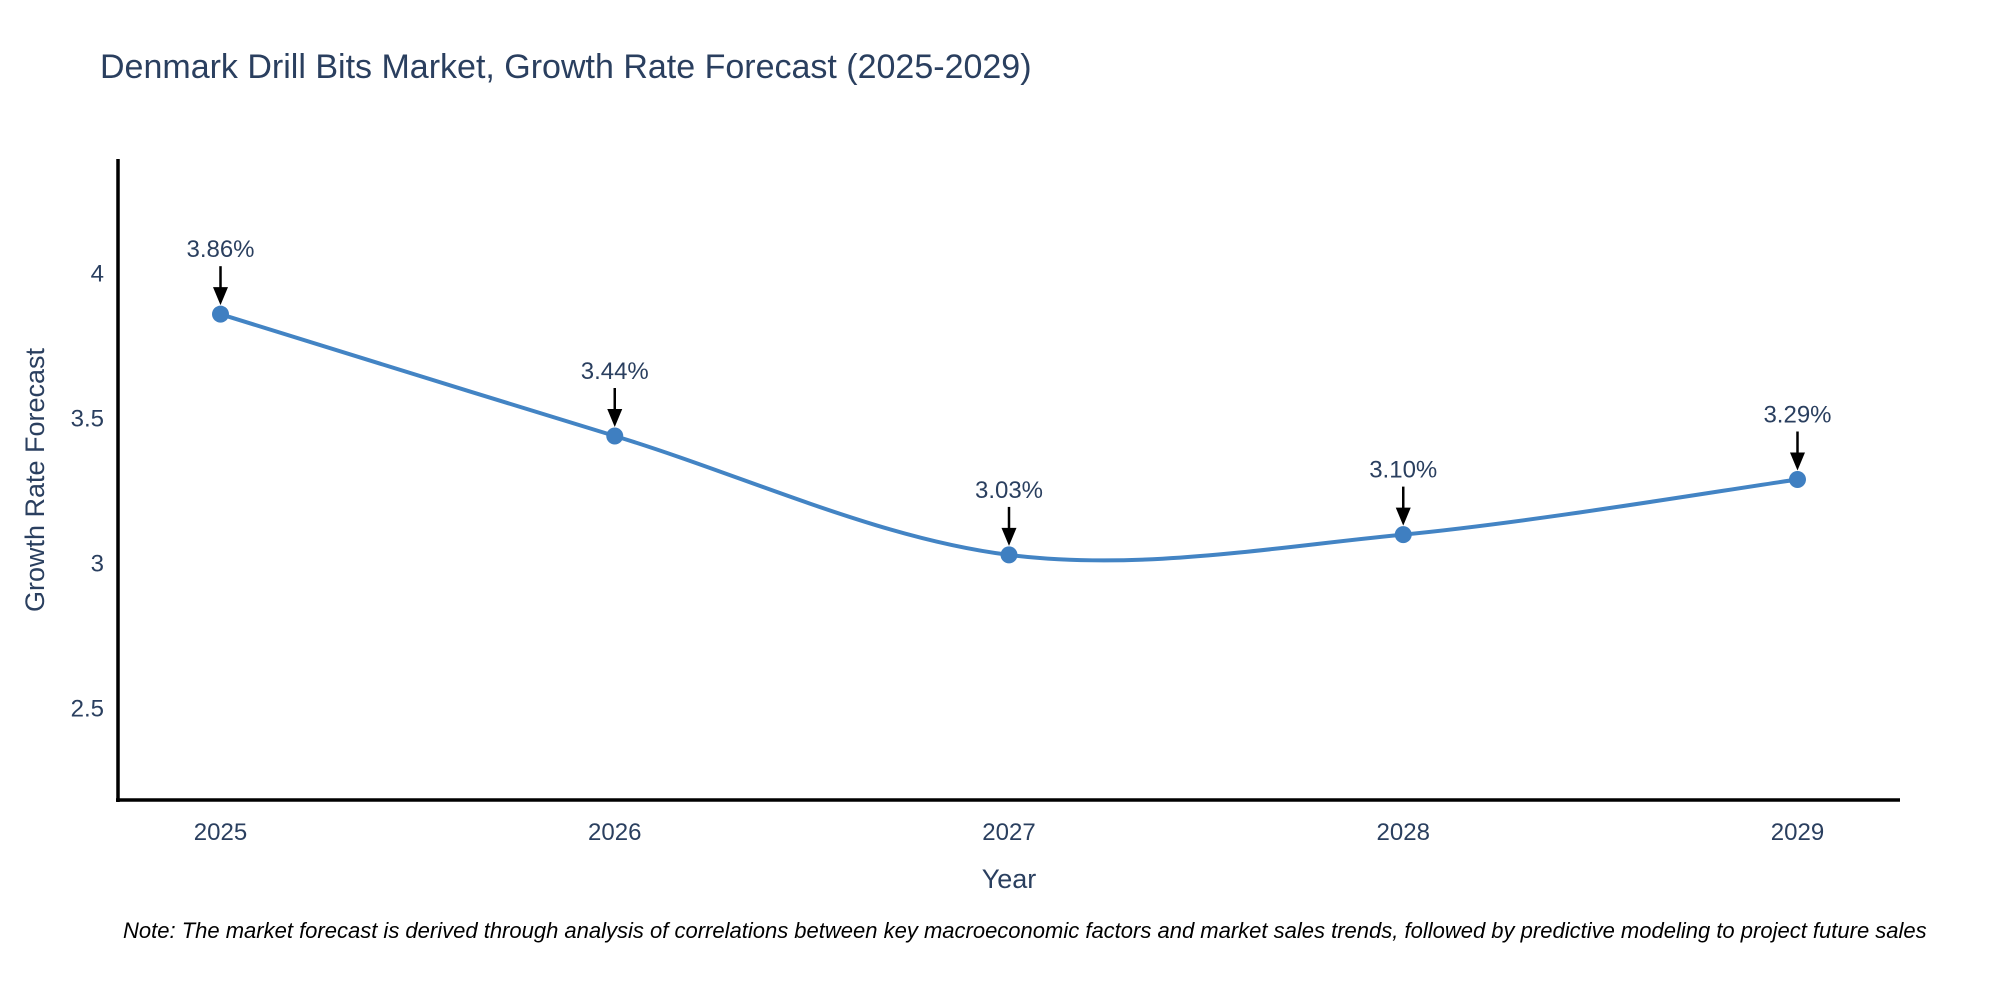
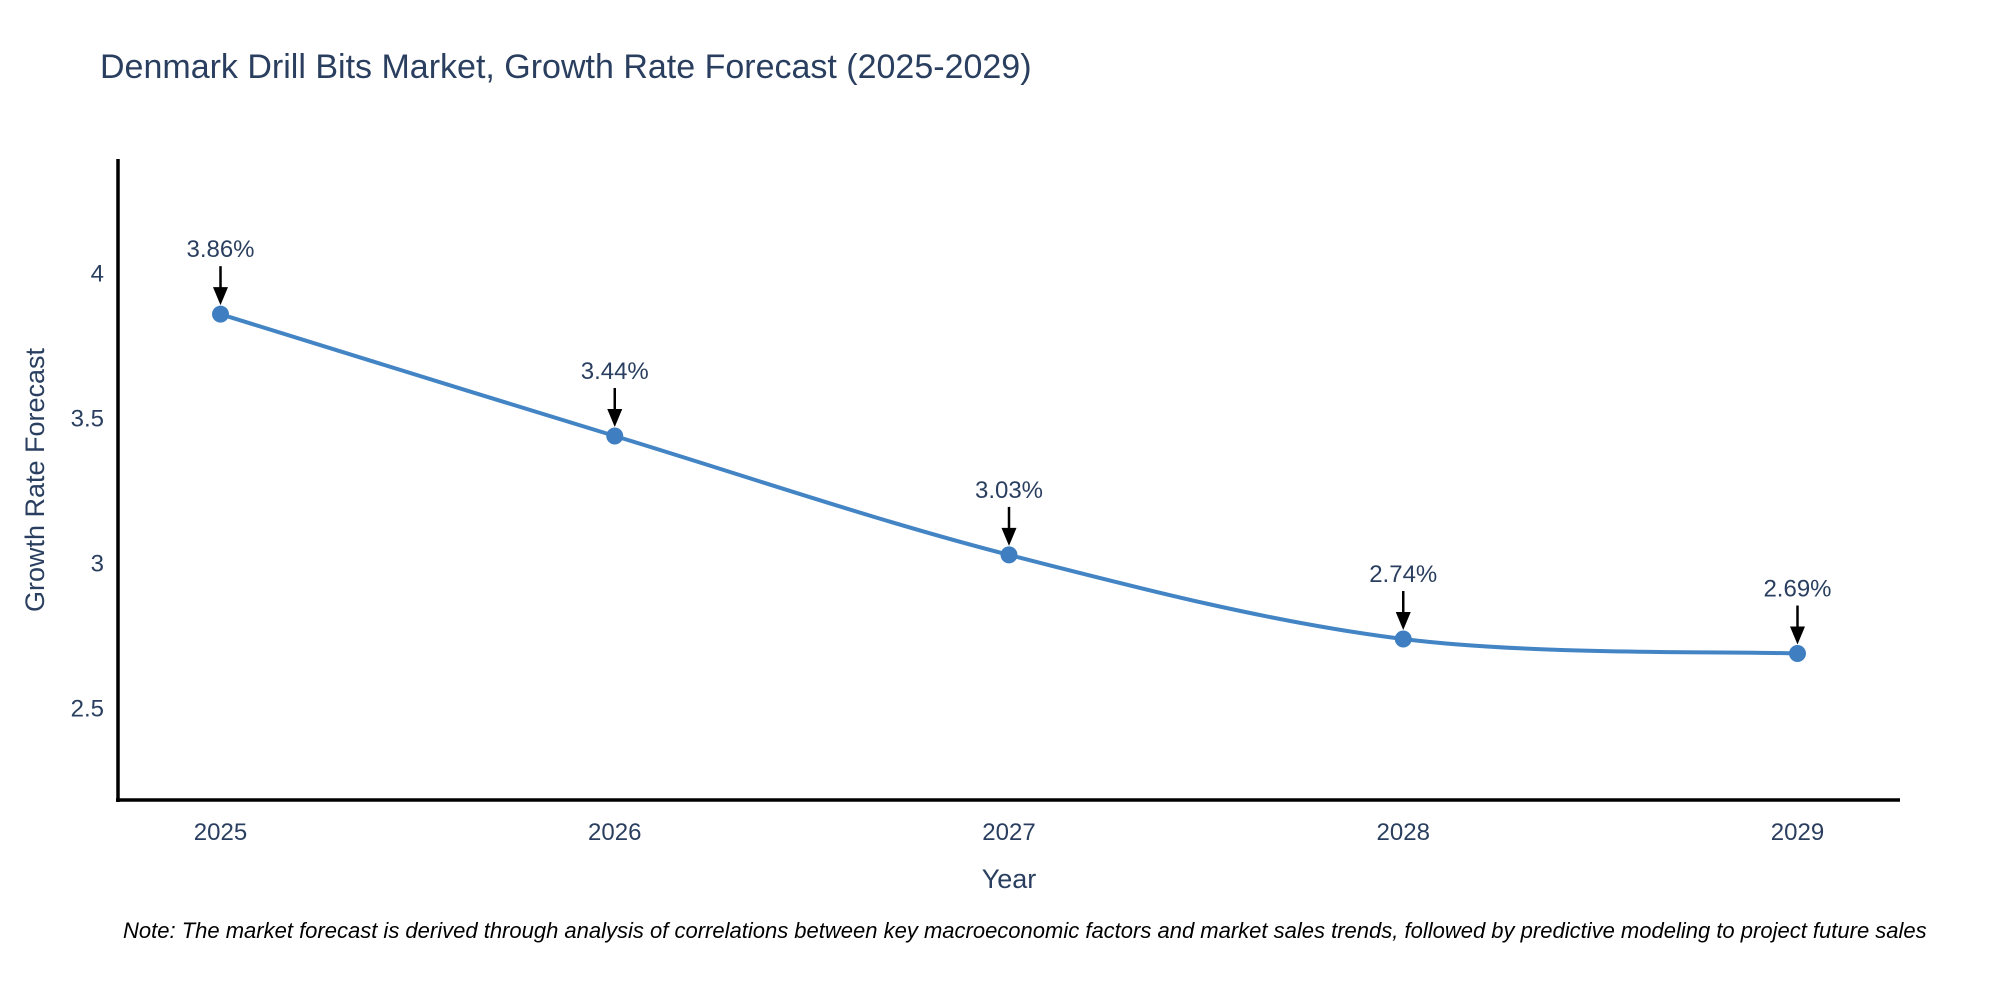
2028: 3.10% -> 2.74%
2029: 3.29% -> 2.69%
